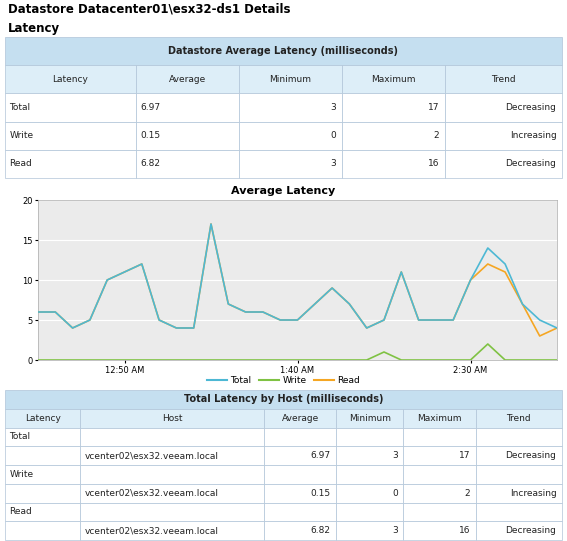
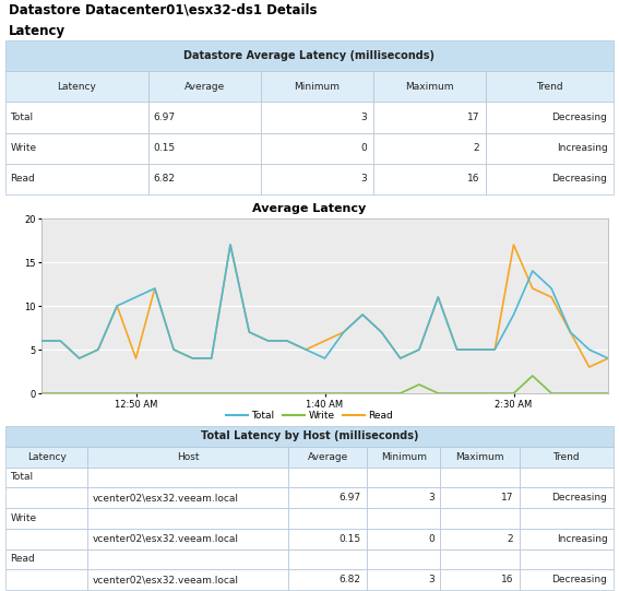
Read/12:50 AM: 11 -> 4
Total/1:40 AM: 5 -> 4
Read/1:40 AM: 5 -> 6
Total/2:30 AM: 10 -> 9
Read/2:30 AM: 10 -> 17
